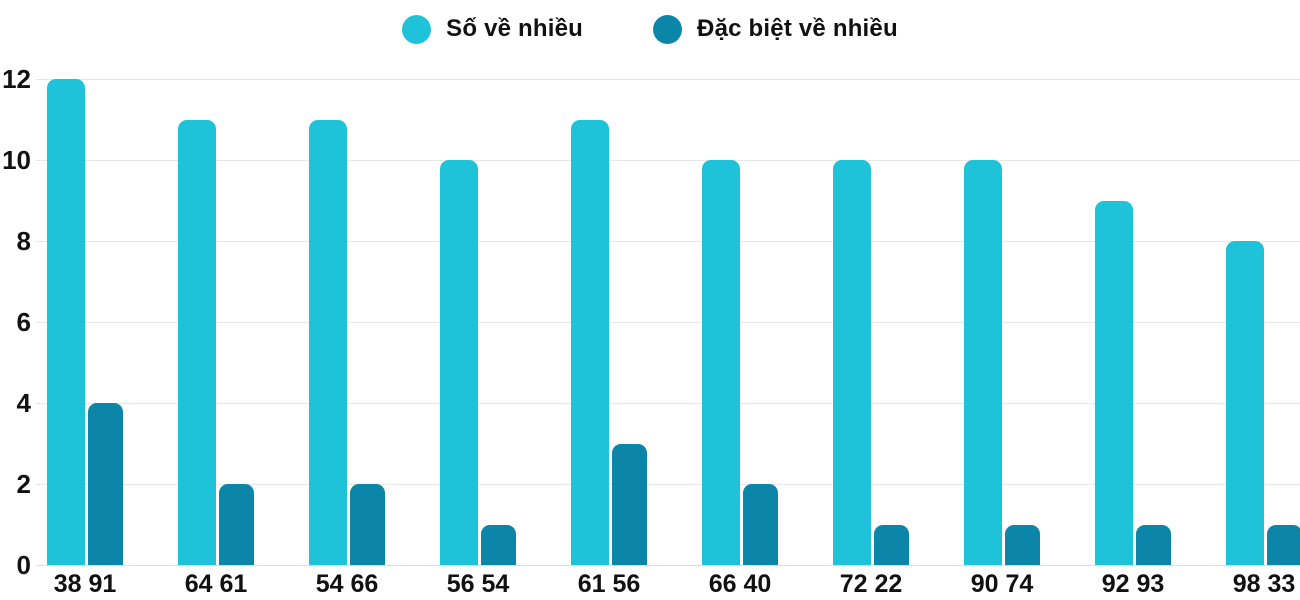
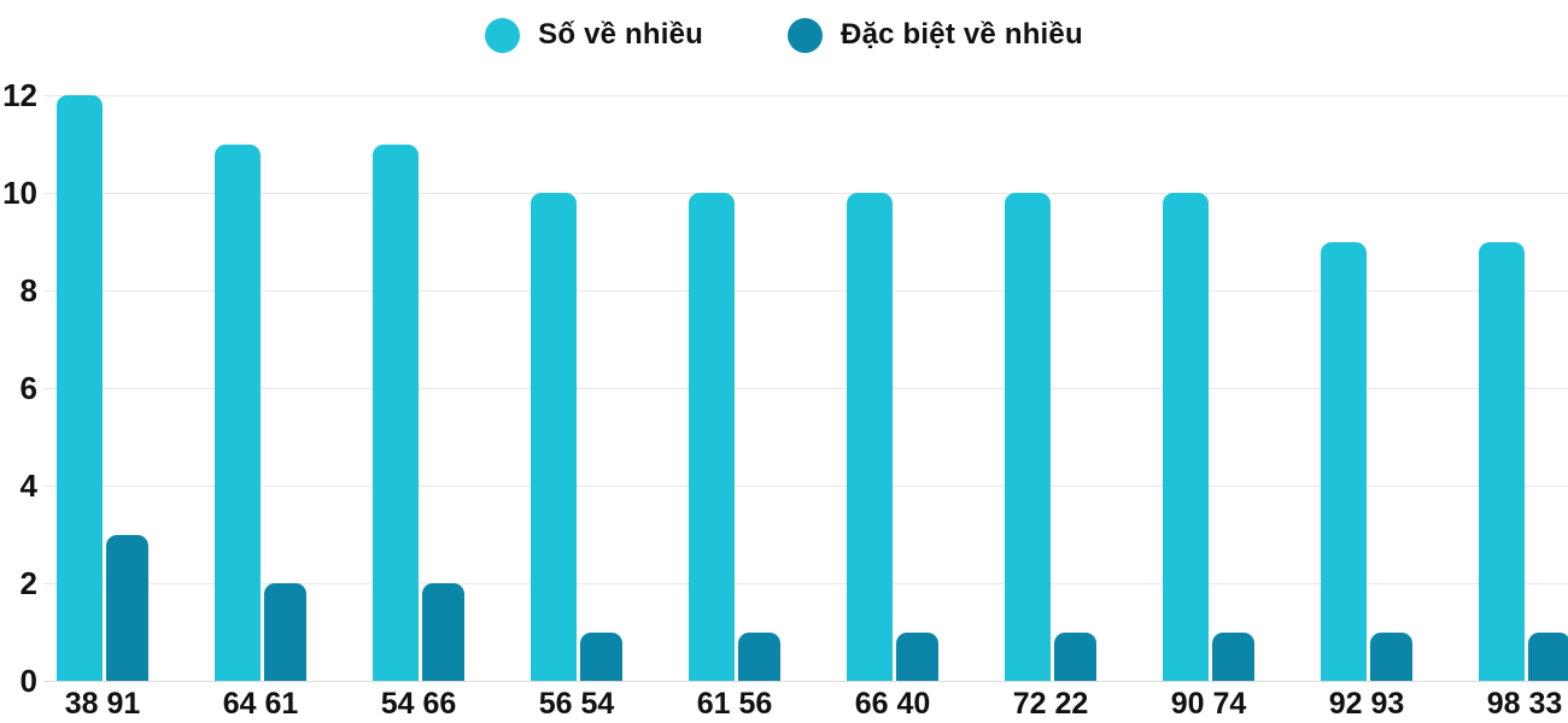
Đặc biệt về nhiều/38 91: 4 -> 3
Số về nhiều/61 56: 11 -> 10
Đặc biệt về nhiều/61 56: 3 -> 1
Đặc biệt về nhiều/66 40: 2 -> 1
Số về nhiều/98 33: 8 -> 9
